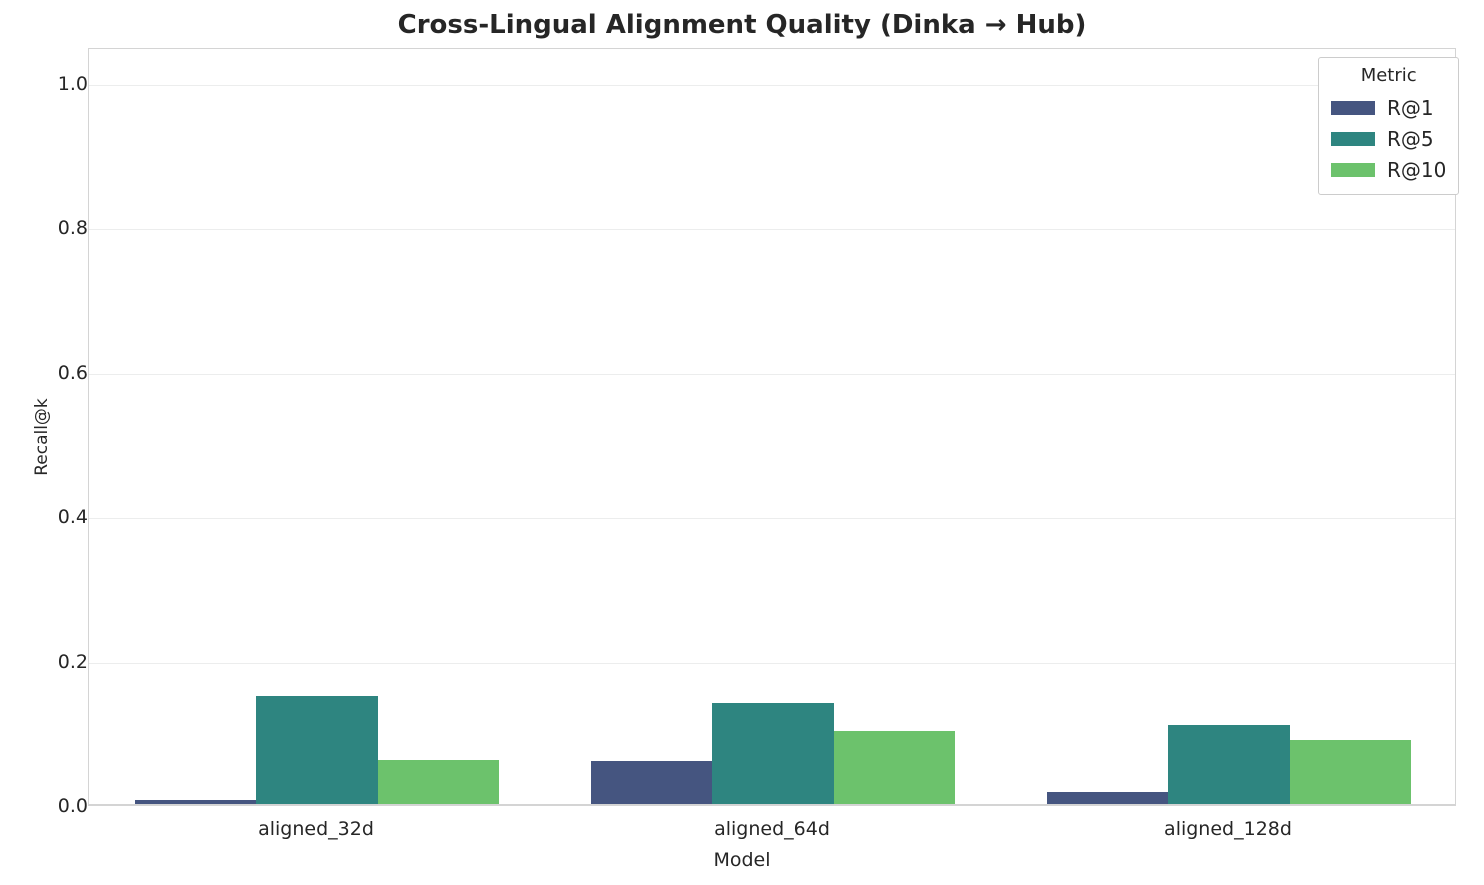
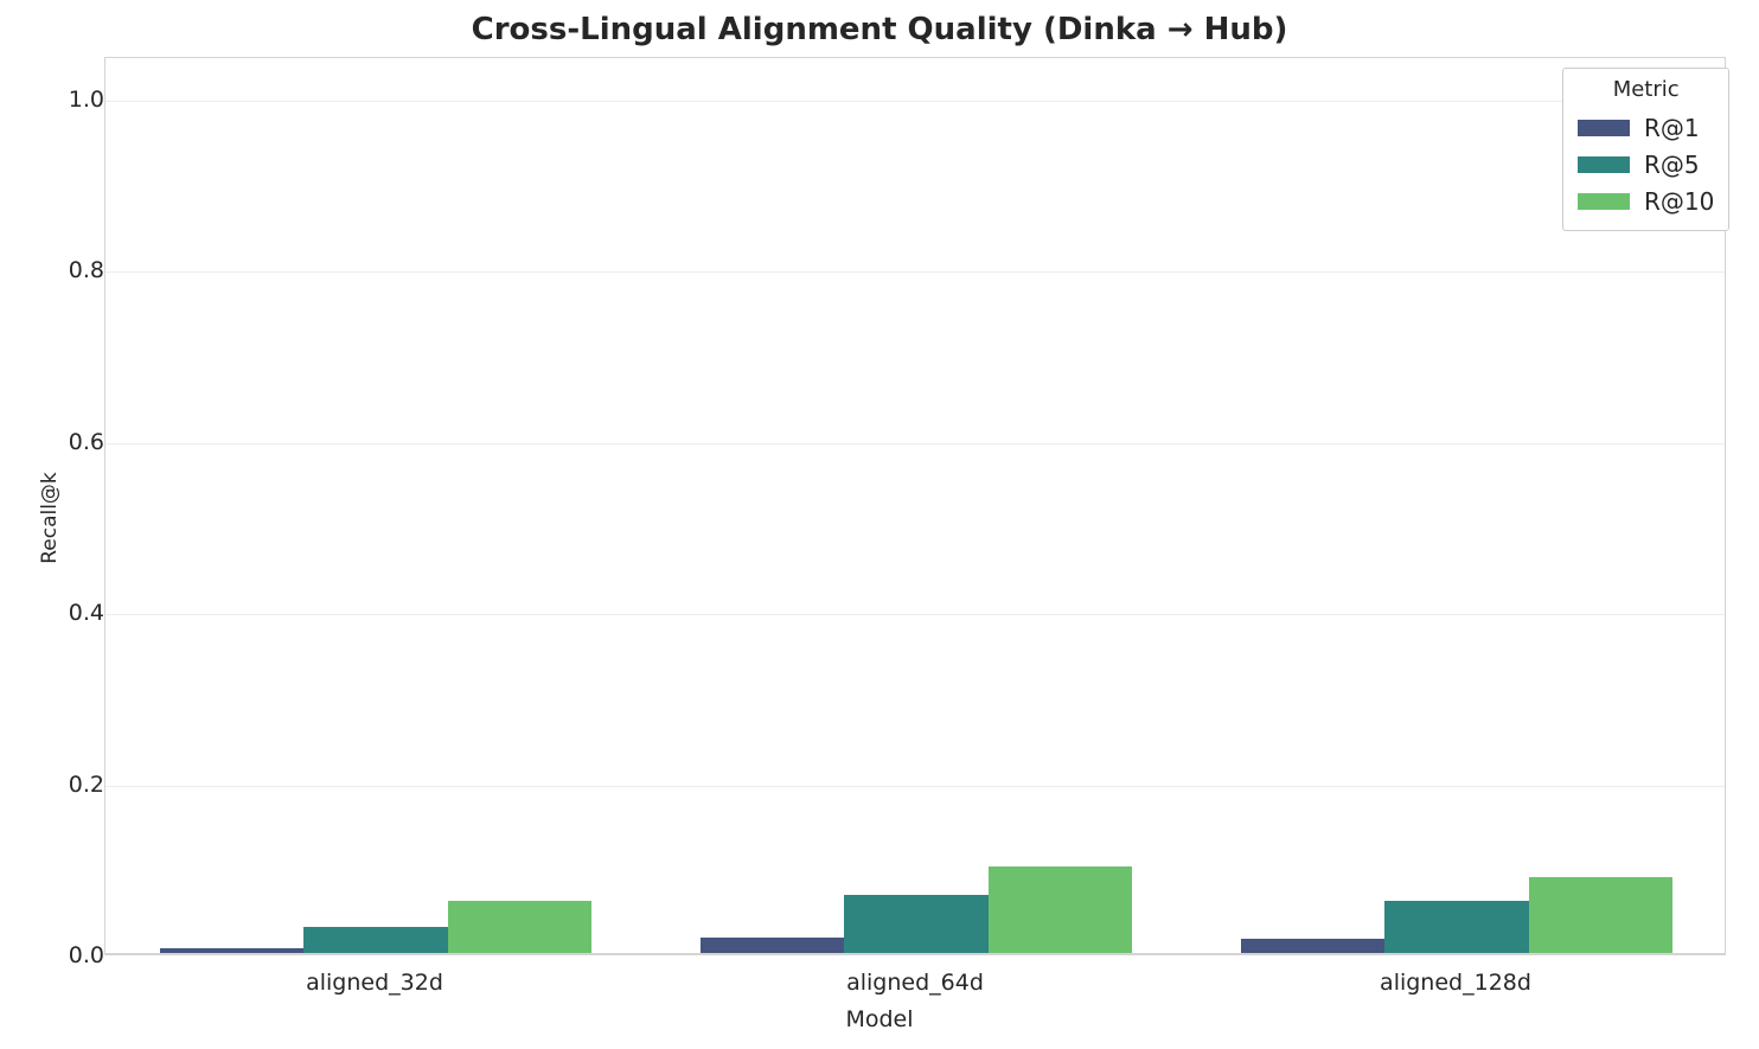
R@5/aligned_32d: 0.15 -> 0.03
R@1/aligned_64d: 0.06 -> 0.02
R@5/aligned_64d: 0.14 -> 0.07
R@5/aligned_128d: 0.11 -> 0.06
